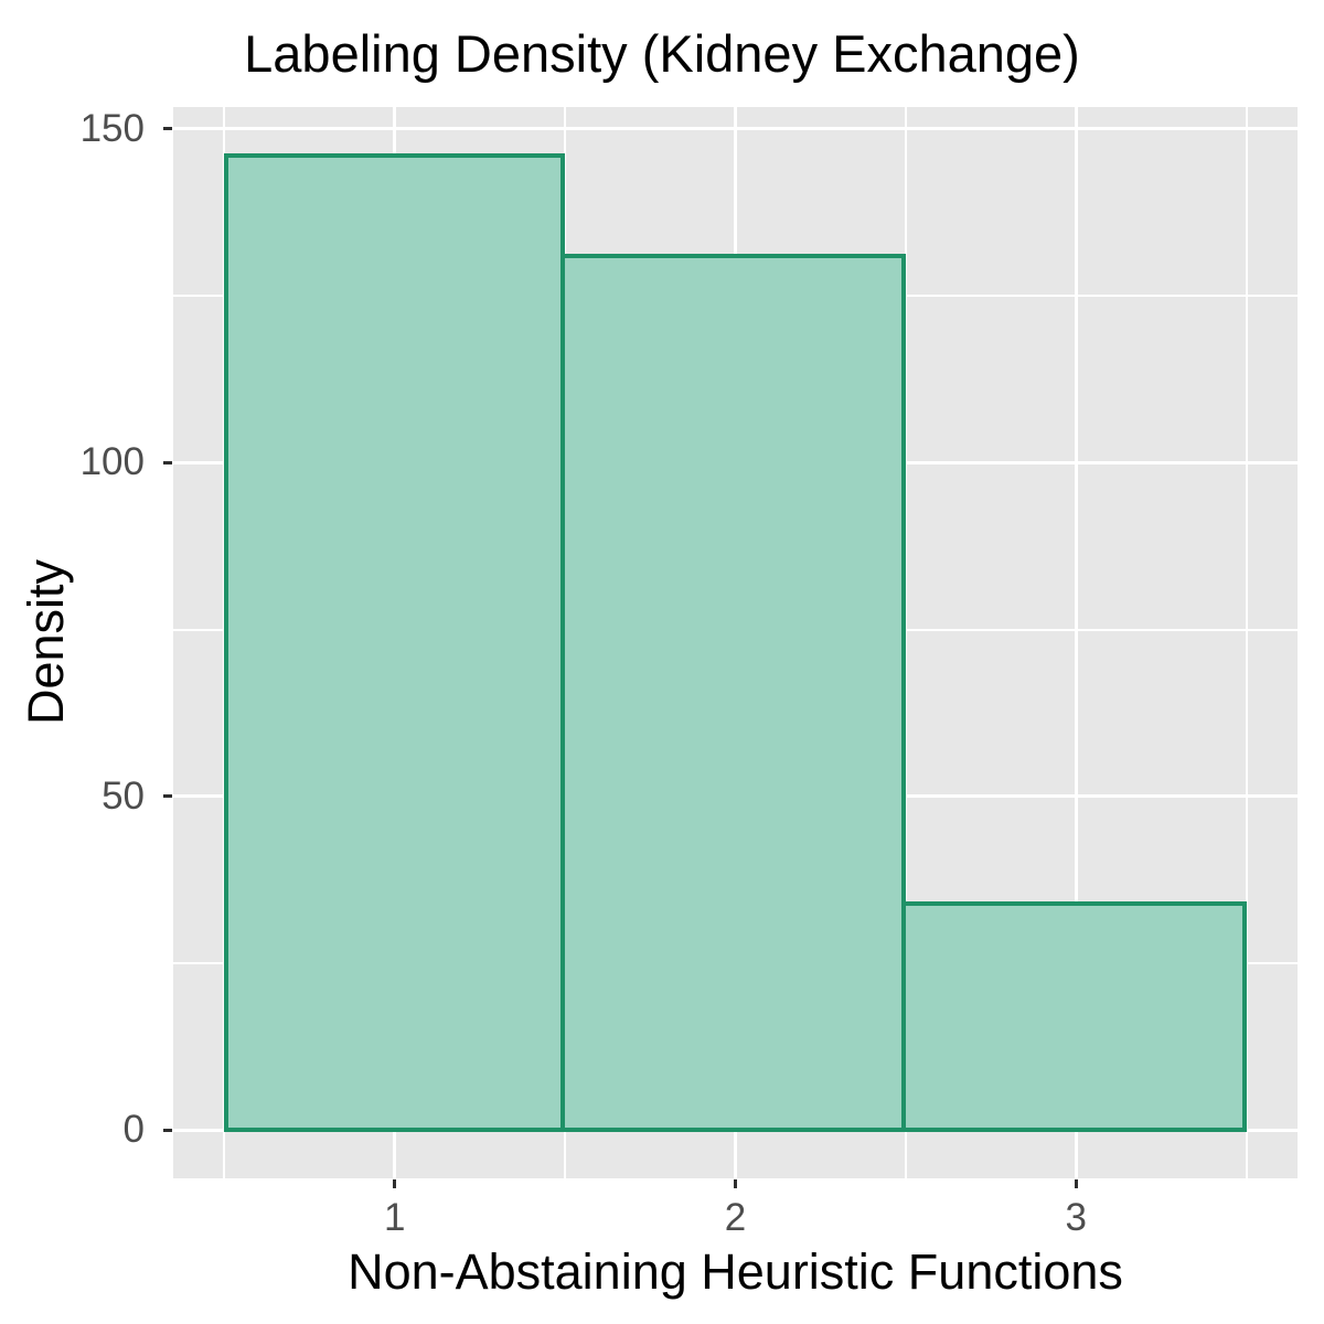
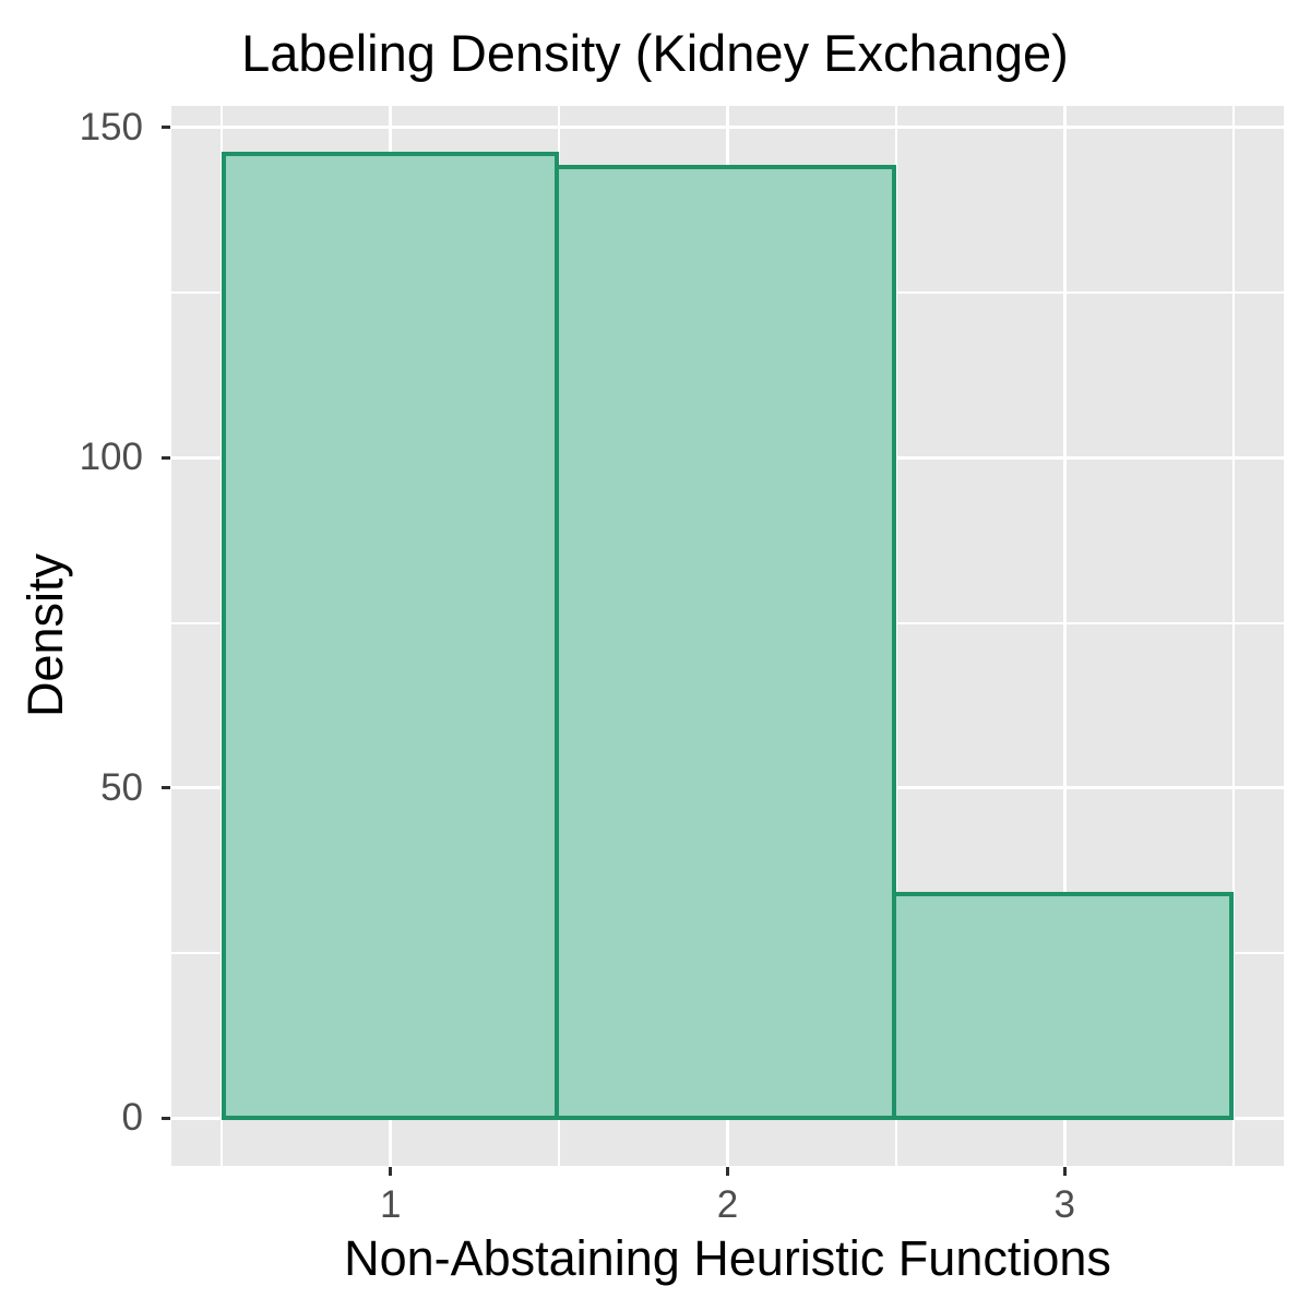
2: 131 -> 144
